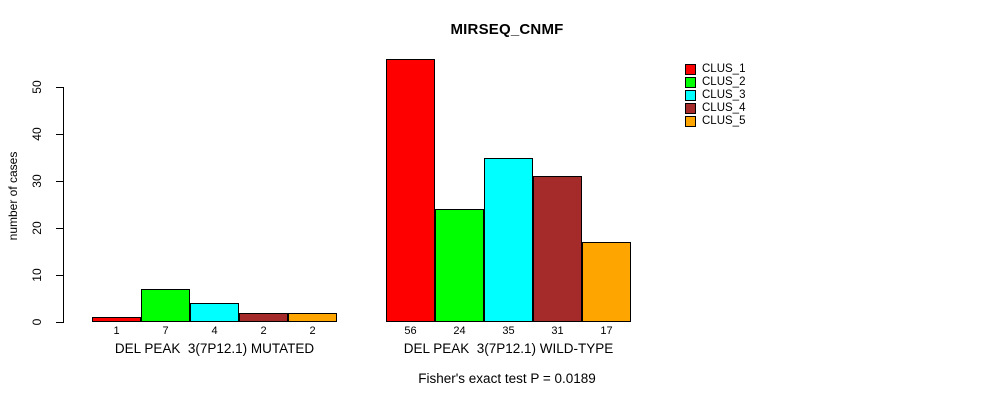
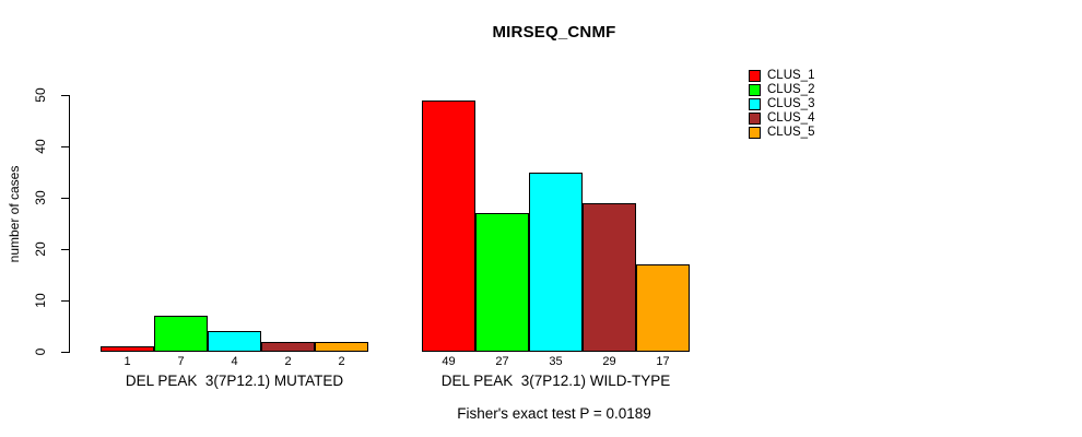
CLUS_1/DEL PEAK 3(7P12.1) WILD-TYPE: 56 -> 49
CLUS_2/DEL PEAK 3(7P12.1) WILD-TYPE: 24 -> 27
CLUS_4/DEL PEAK 3(7P12.1) WILD-TYPE: 31 -> 29
